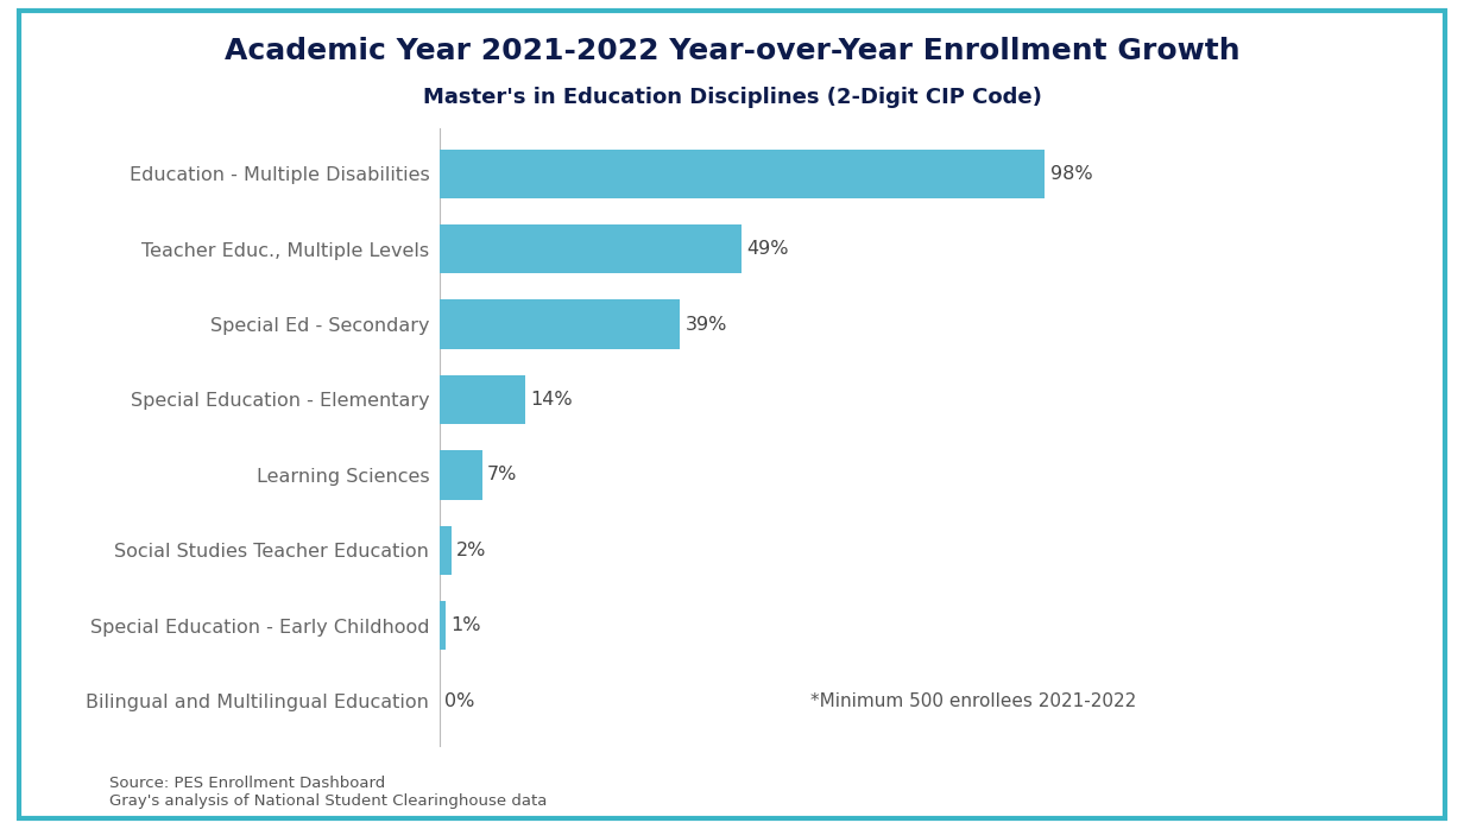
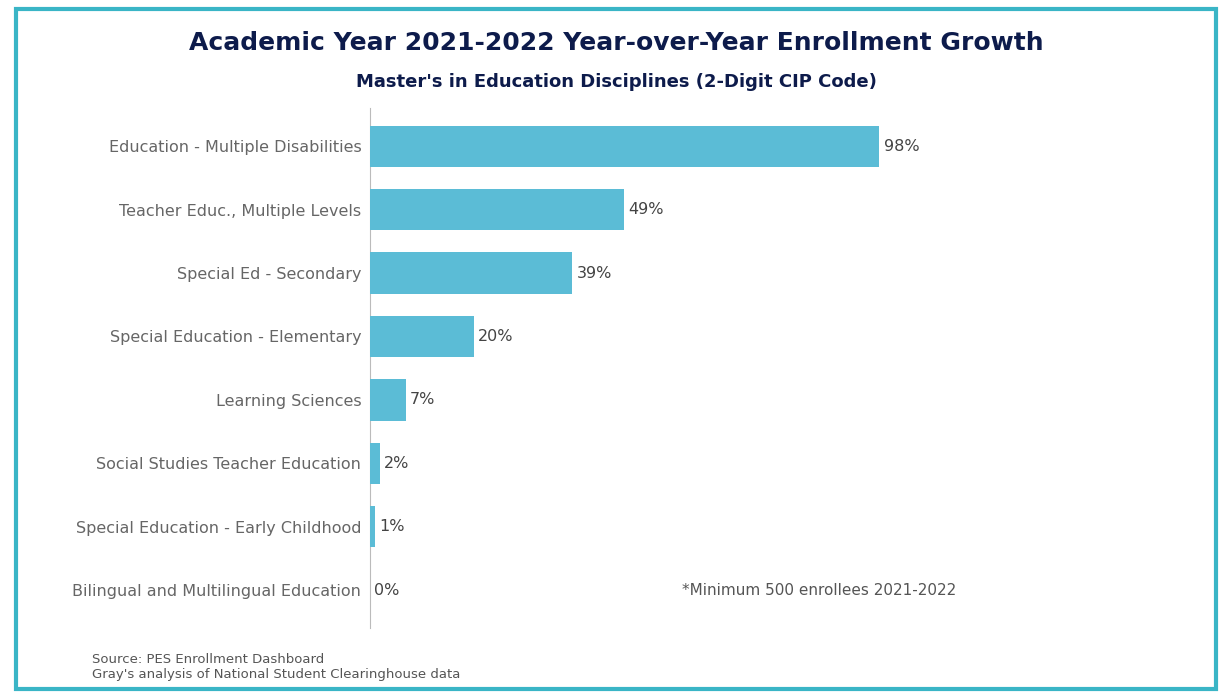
Special Education - Elementary: 14% -> 20%
